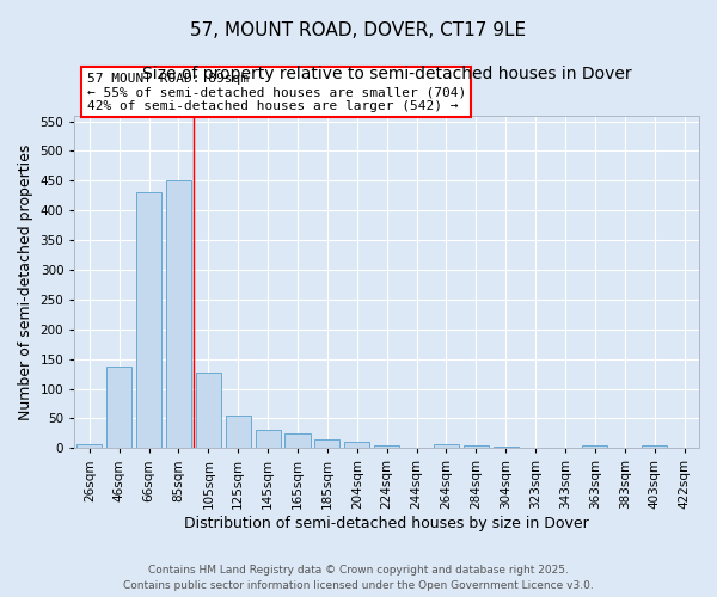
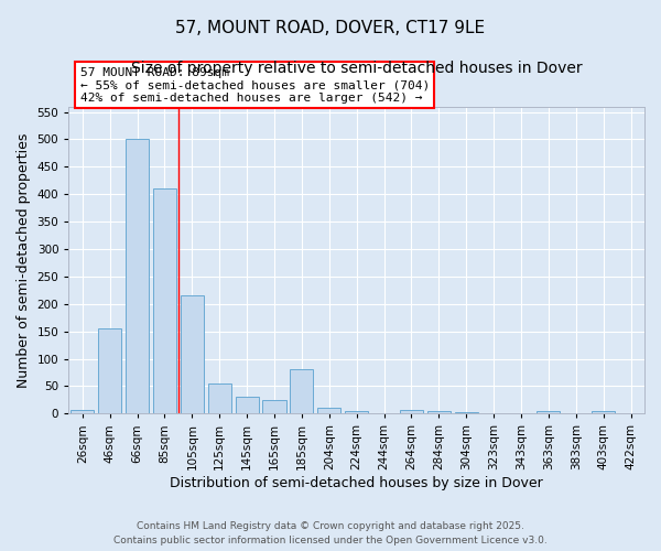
46sqm: 137 -> 155
66sqm: 430 -> 500
85sqm: 450 -> 410
105sqm: 127 -> 215
185sqm: 14 -> 80
